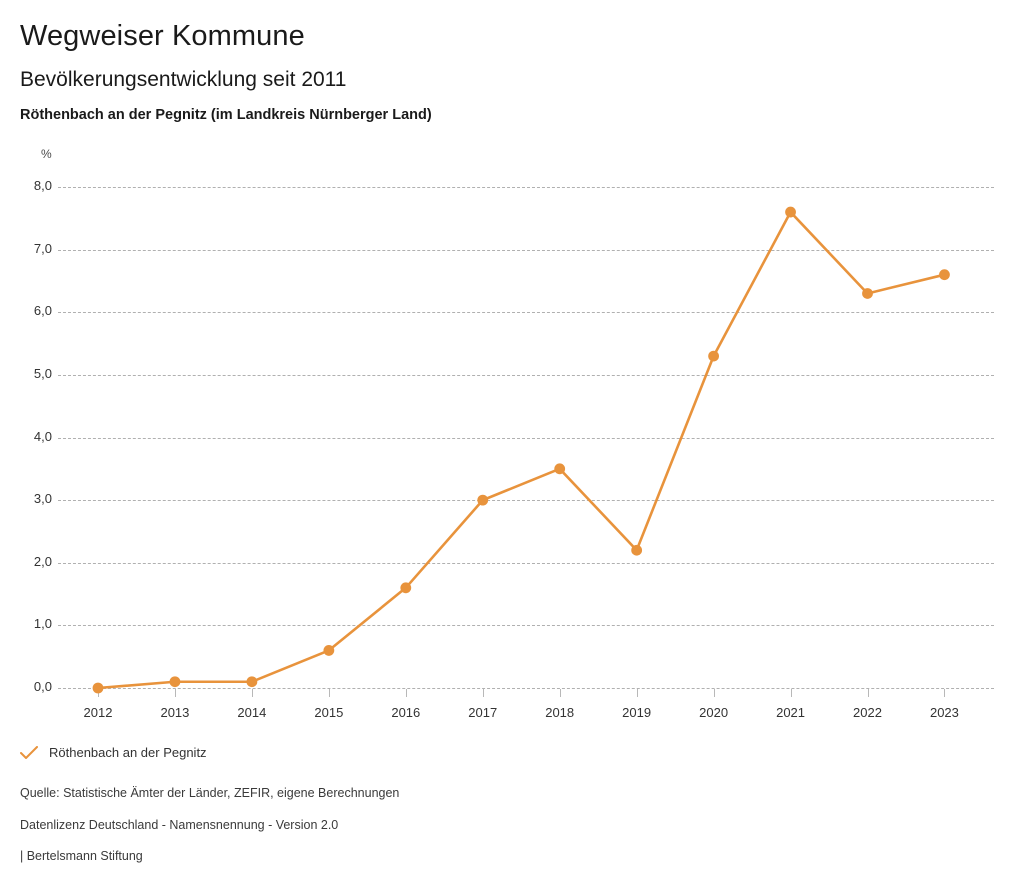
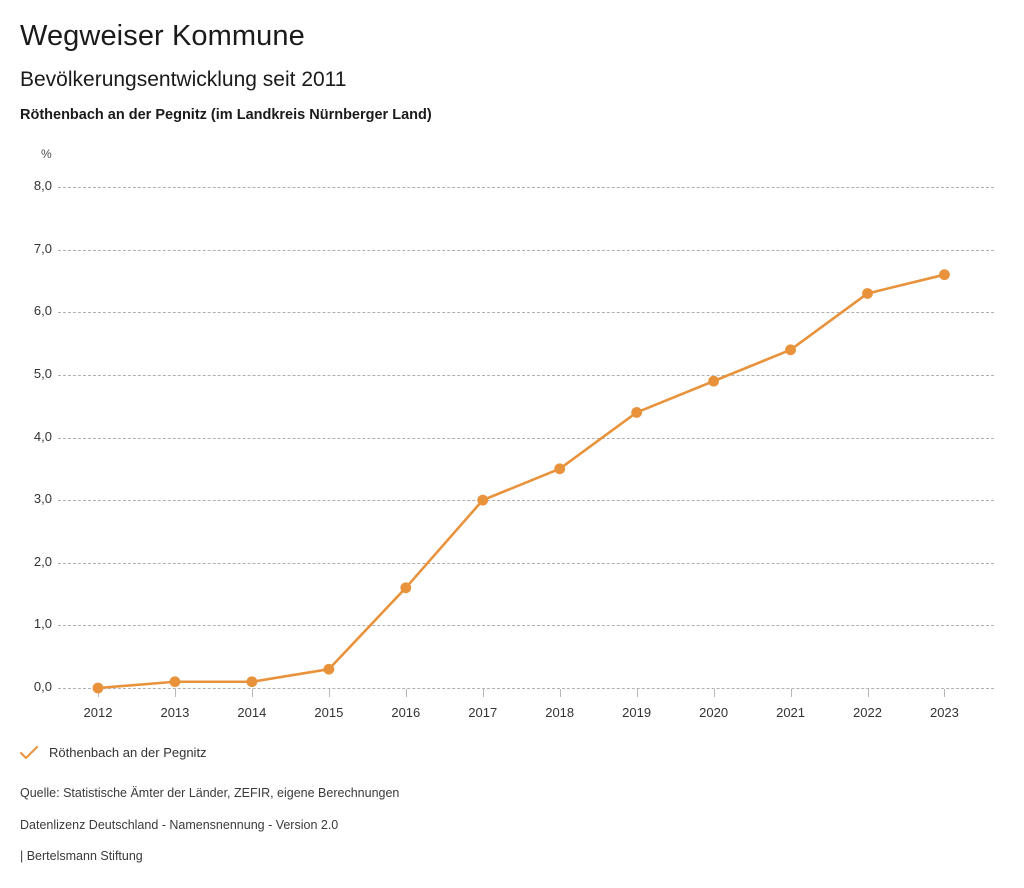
2015: 0,6 -> 0,3
2019: 2,2 -> 4,4
2020: 5,3 -> 4,9
2021: 7,6 -> 5,4
